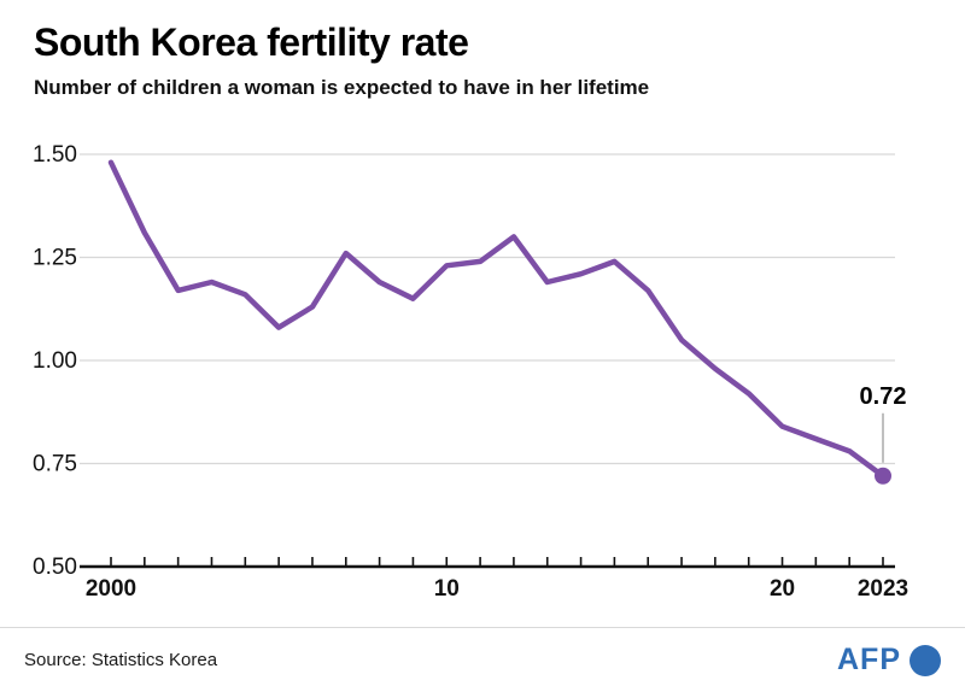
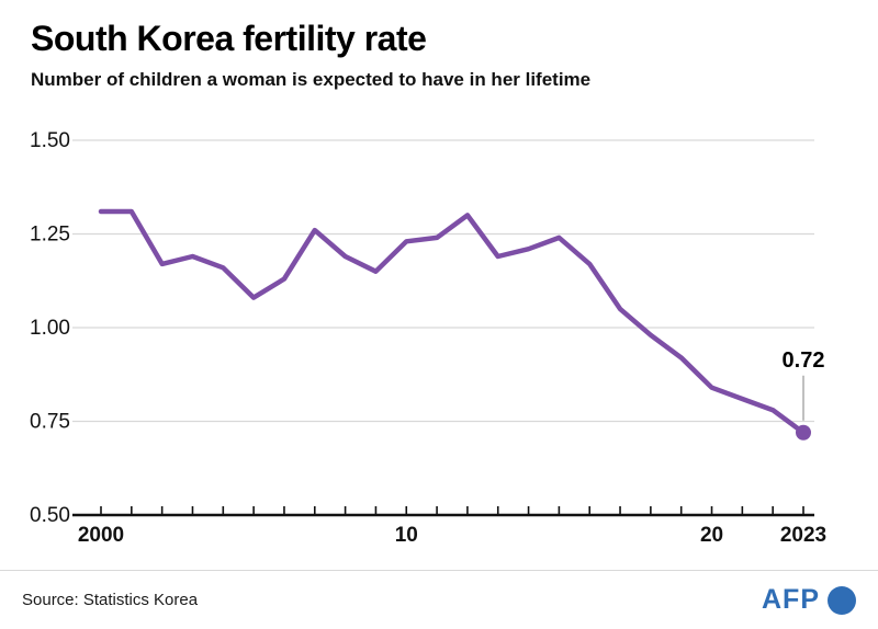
2000: 1.48 -> 1.31
